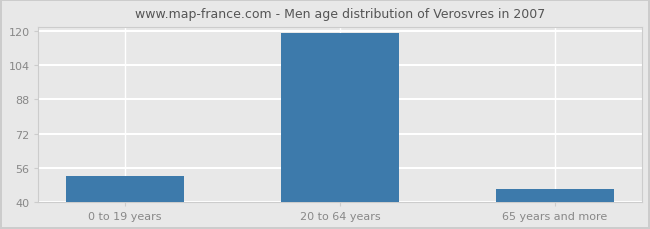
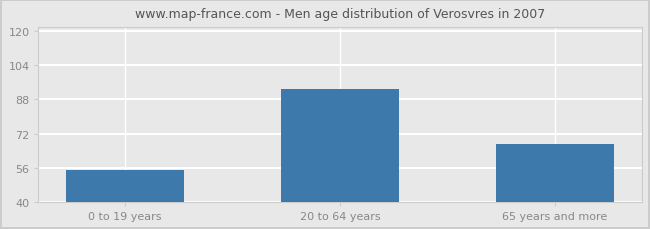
0 to 19 years: 52 -> 55
20 to 64 years: 119 -> 93
65 years and more: 46 -> 67
